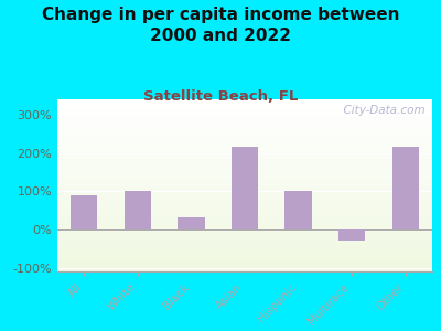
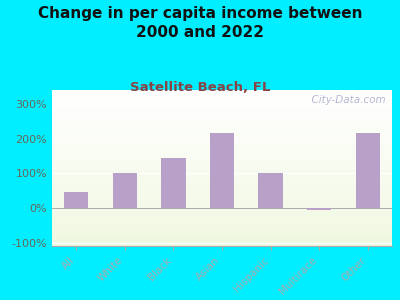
All: 90% -> 45%
Black: 30% -> 145%
Multirace: -30% -> -5%
